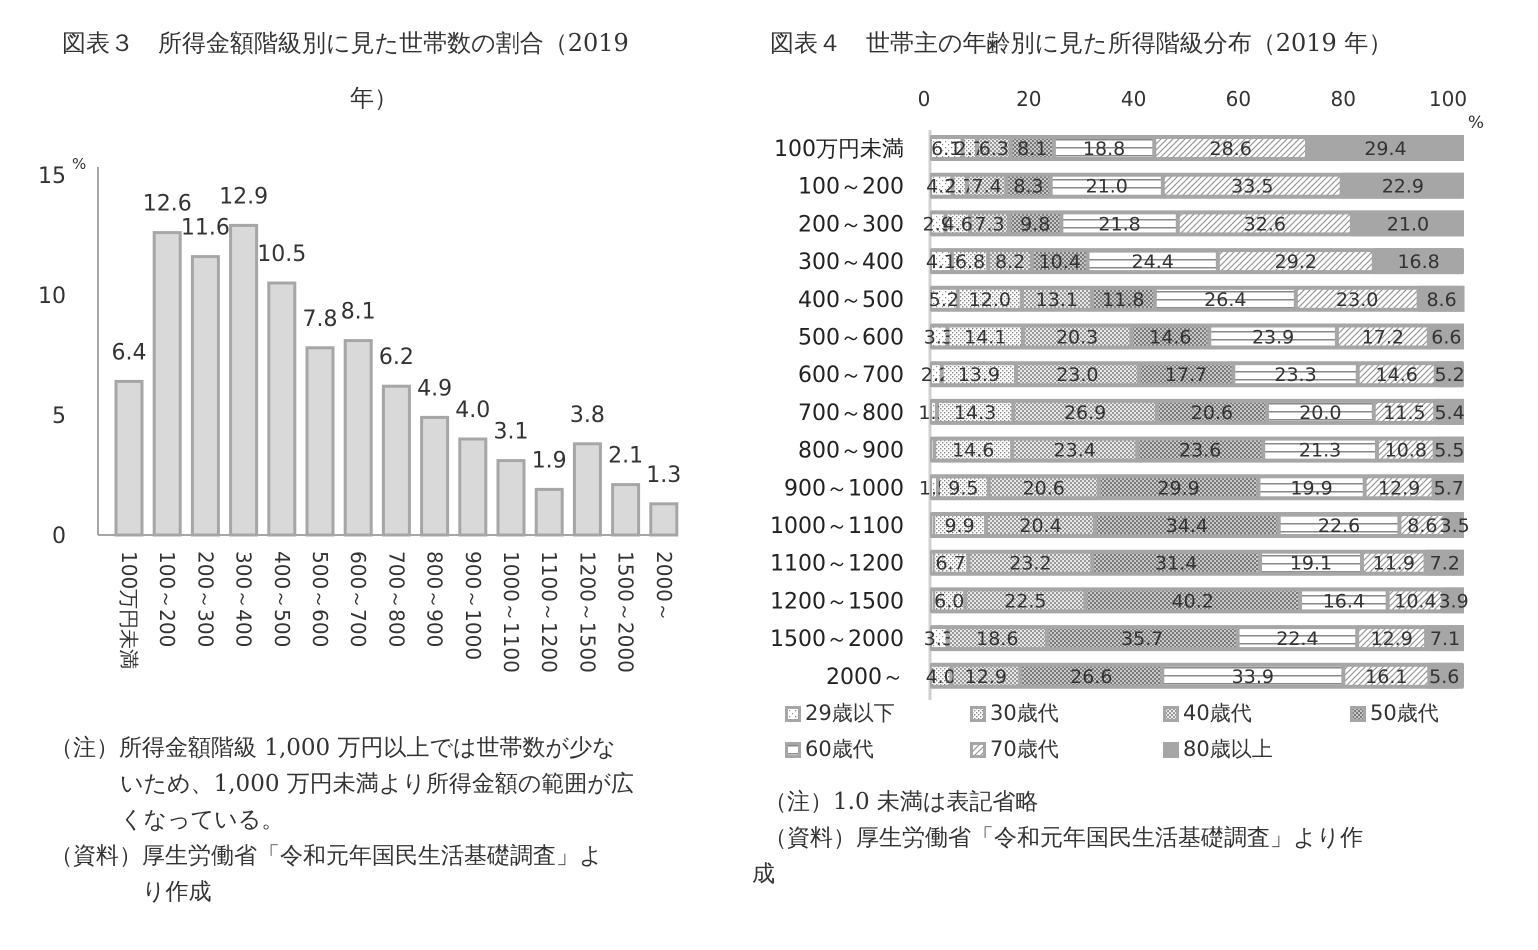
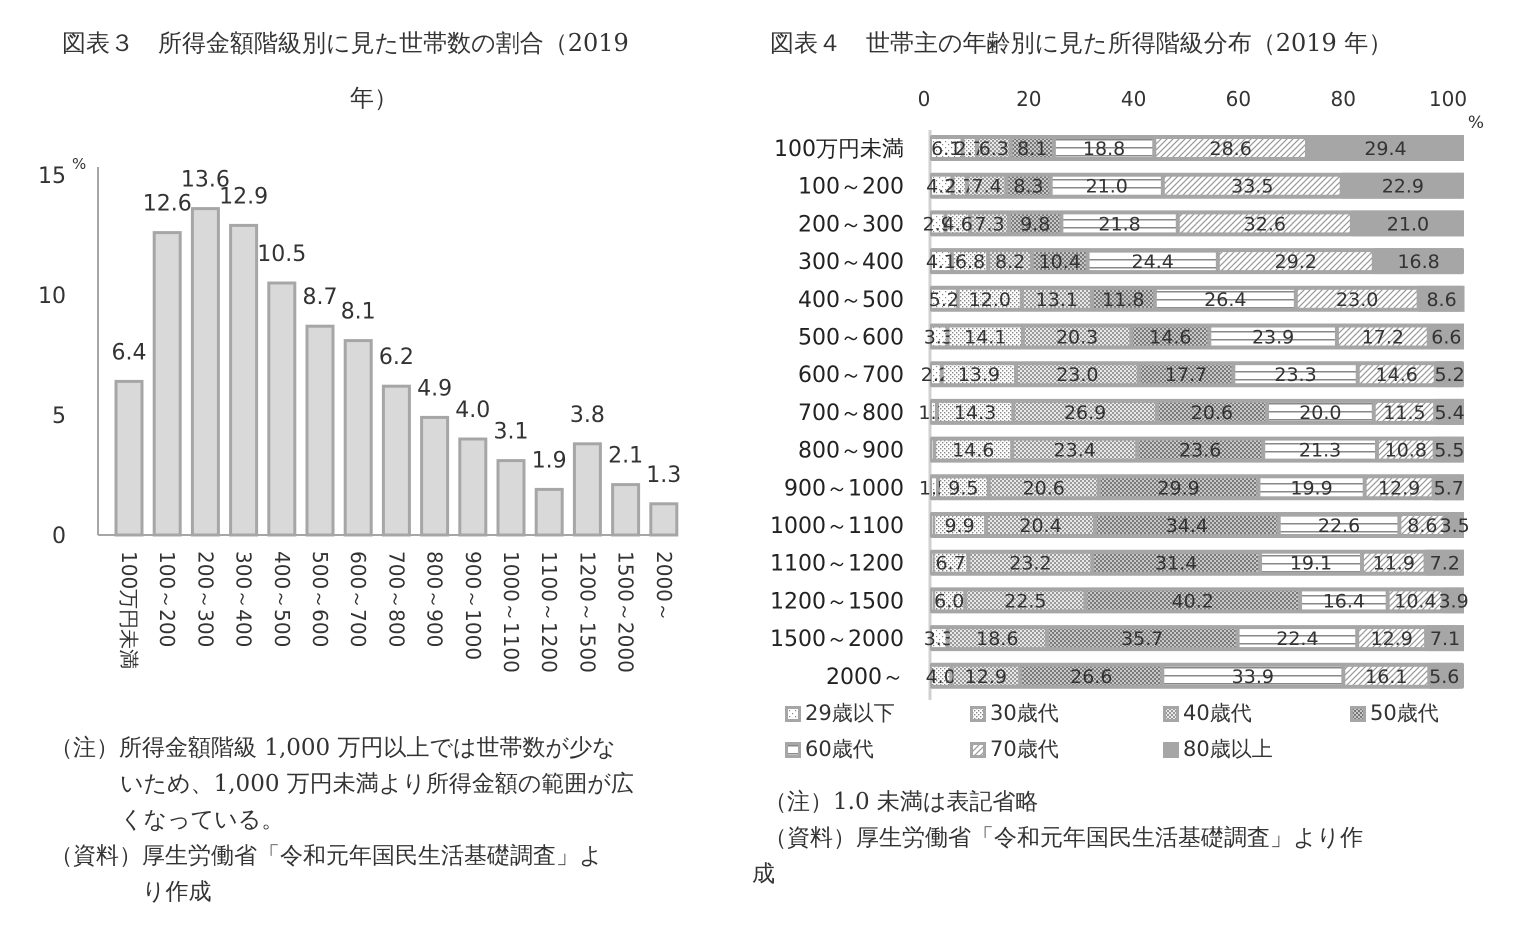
図表３ 所得金額階級別に見た世帯数の割合（2019年）/200～300: 11.6 -> 13.6
図表３ 所得金額階級別に見た世帯数の割合（2019年）/500～600: 7.8 -> 8.7
